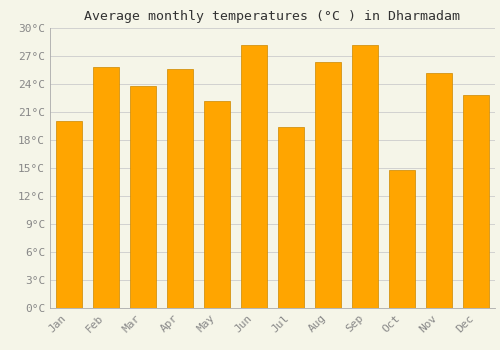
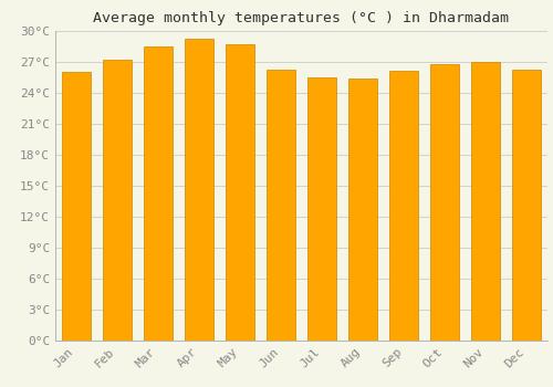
Jan: 20.0°C -> 26.0°C
Feb: 25.8°C -> 27.2°C
Mar: 23.8°C -> 28.5°C
Apr: 25.6°C -> 29.2°C
May: 22.2°C -> 28.7°C
Jun: 28.2°C -> 26.2°C
Jul: 19.4°C -> 25.5°C
Aug: 26.4°C -> 25.4°C
Sep: 28.2°C -> 26.1°C
Oct: 14.8°C -> 26.8°C
Nov: 25.2°C -> 27.0°C
Dec: 22.8°C -> 26.3°C
